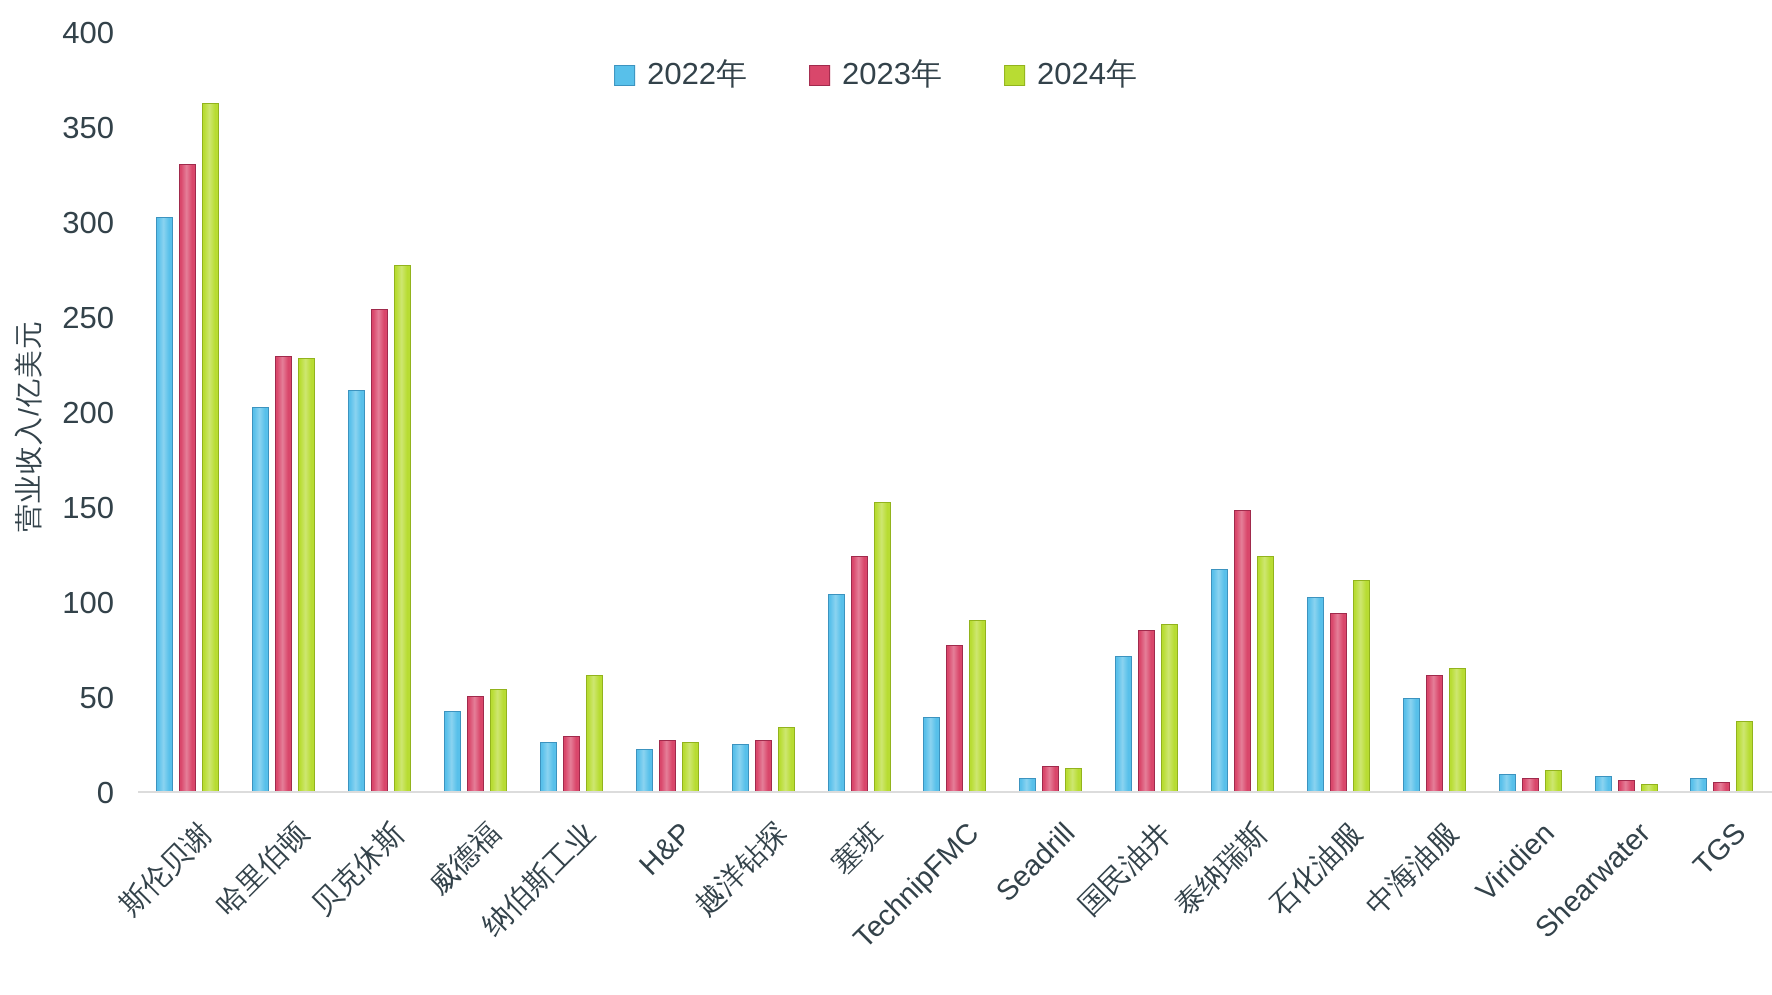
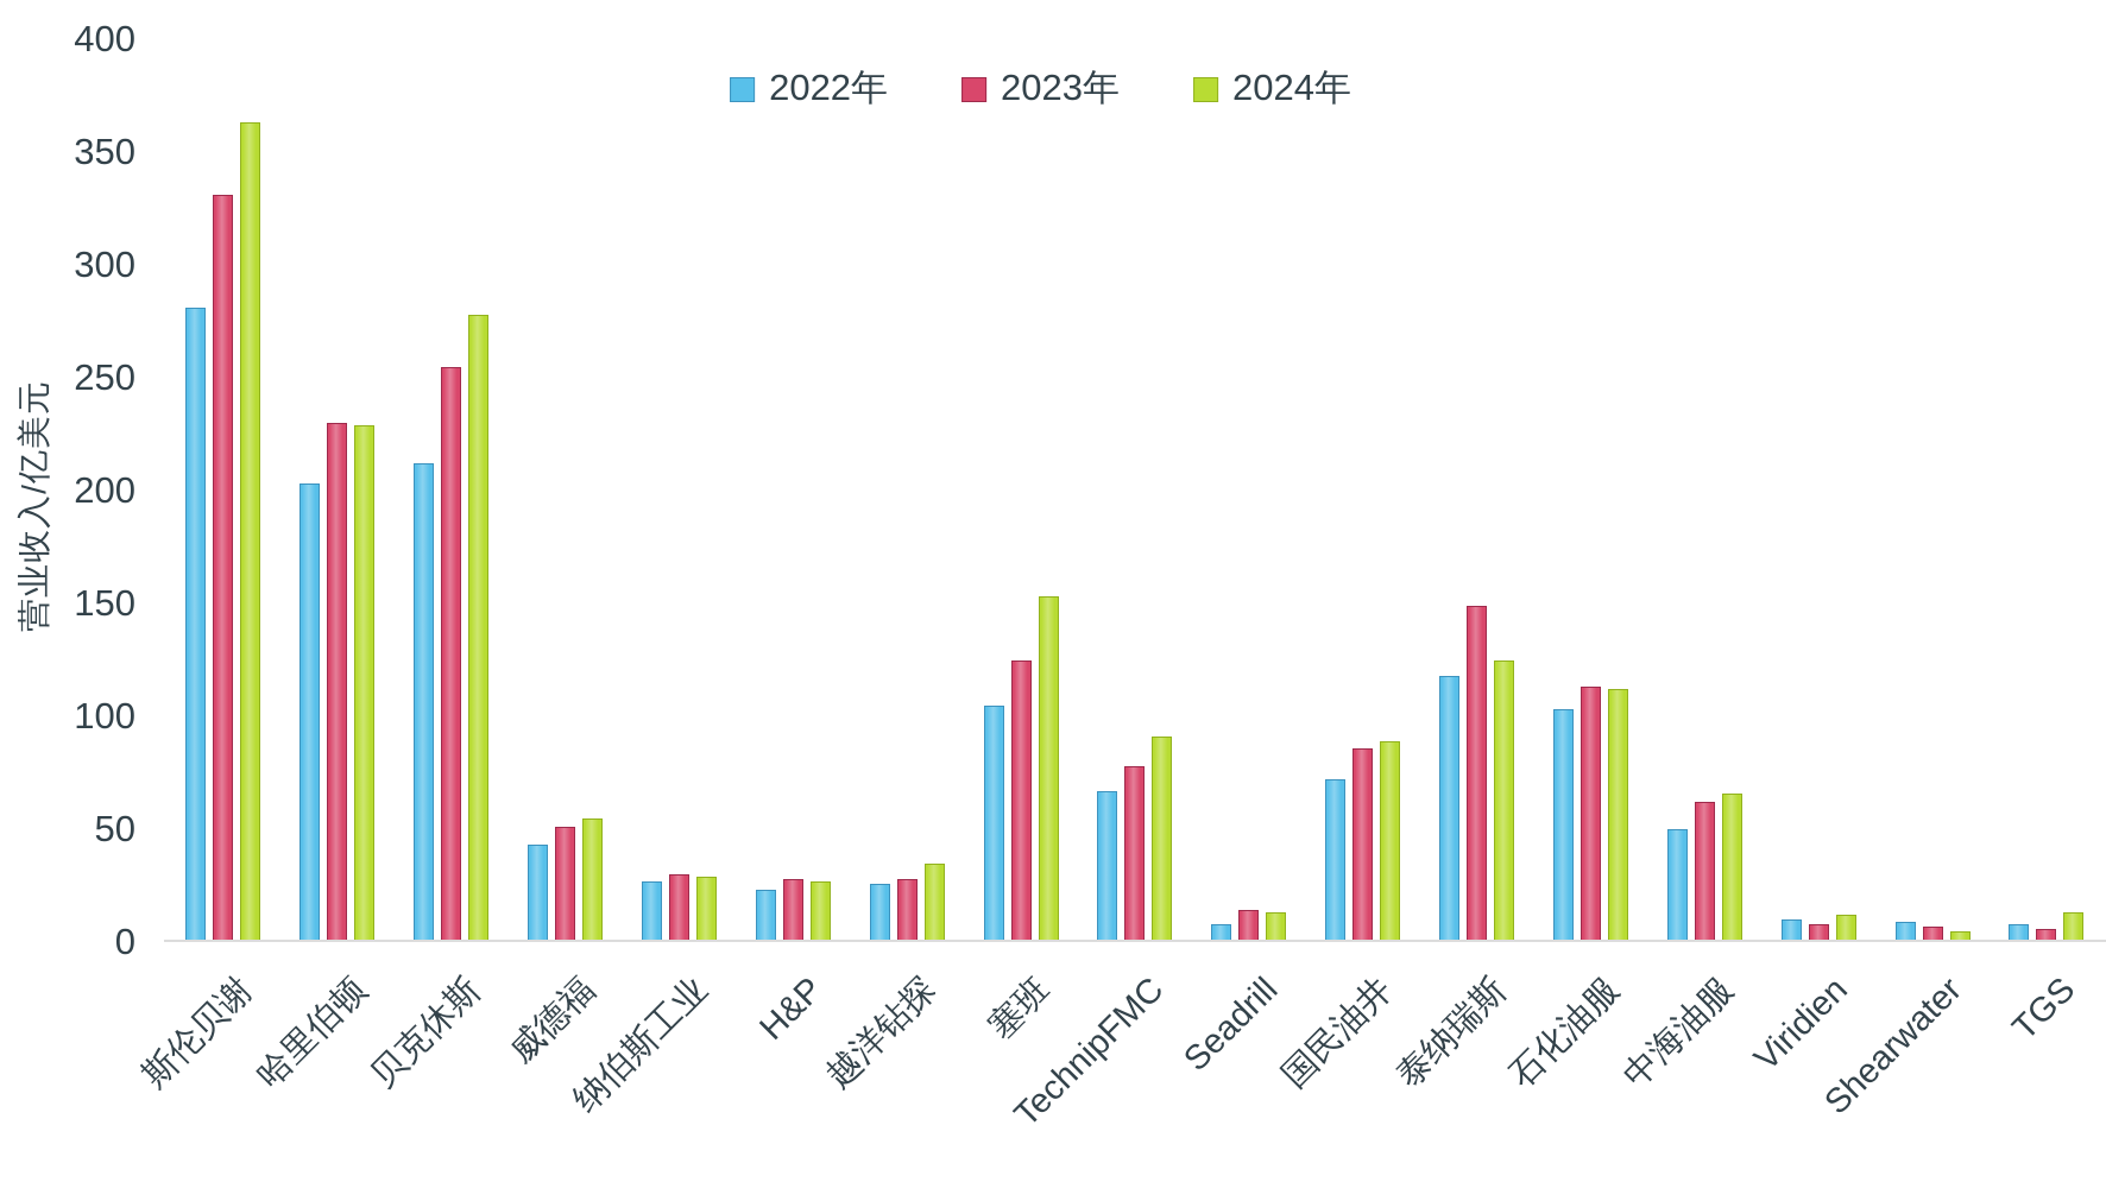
2022年/斯伦贝谢: 303 -> 281
2024年/纳伯斯工业: 62 -> 29
2022年/TechnipFMC: 40 -> 67
2023年/石化油服: 95 -> 113
2024年/TGS: 38 -> 13
